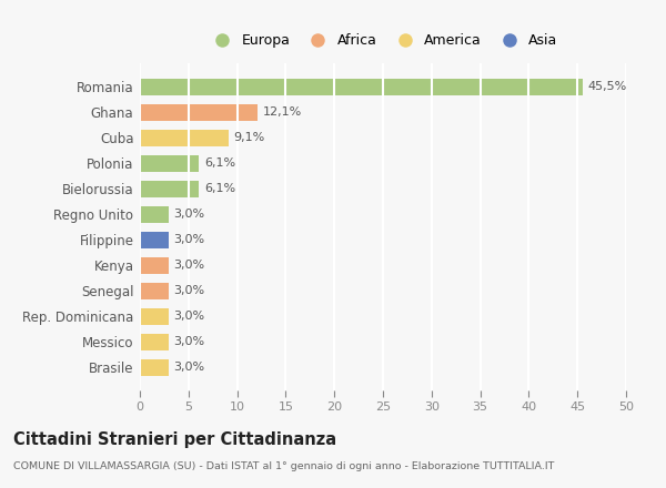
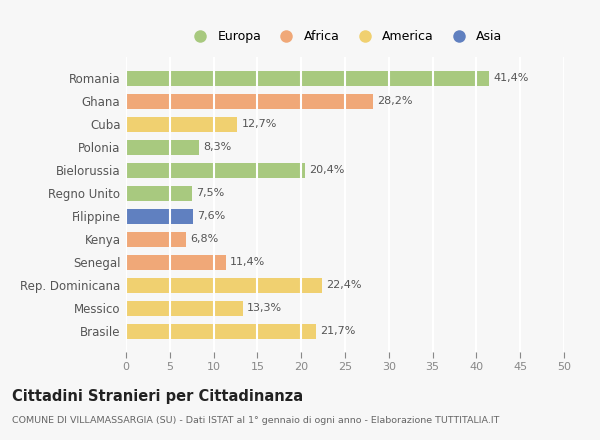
Romania: 45,5% -> 41,4%
Ghana: 12,1% -> 28,2%
Cuba: 9,1% -> 12,7%
Polonia: 6,1% -> 8,3%
Bielorussia: 6,1% -> 20,4%
Regno Unito: 3,0% -> 7,5%
Filippine: 3,0% -> 7,6%
Kenya: 3,0% -> 6,8%
Senegal: 3,0% -> 11,4%
Rep. Dominicana: 3,0% -> 22,4%
Messico: 3,0% -> 13,3%
Brasile: 3,0% -> 21,7%
